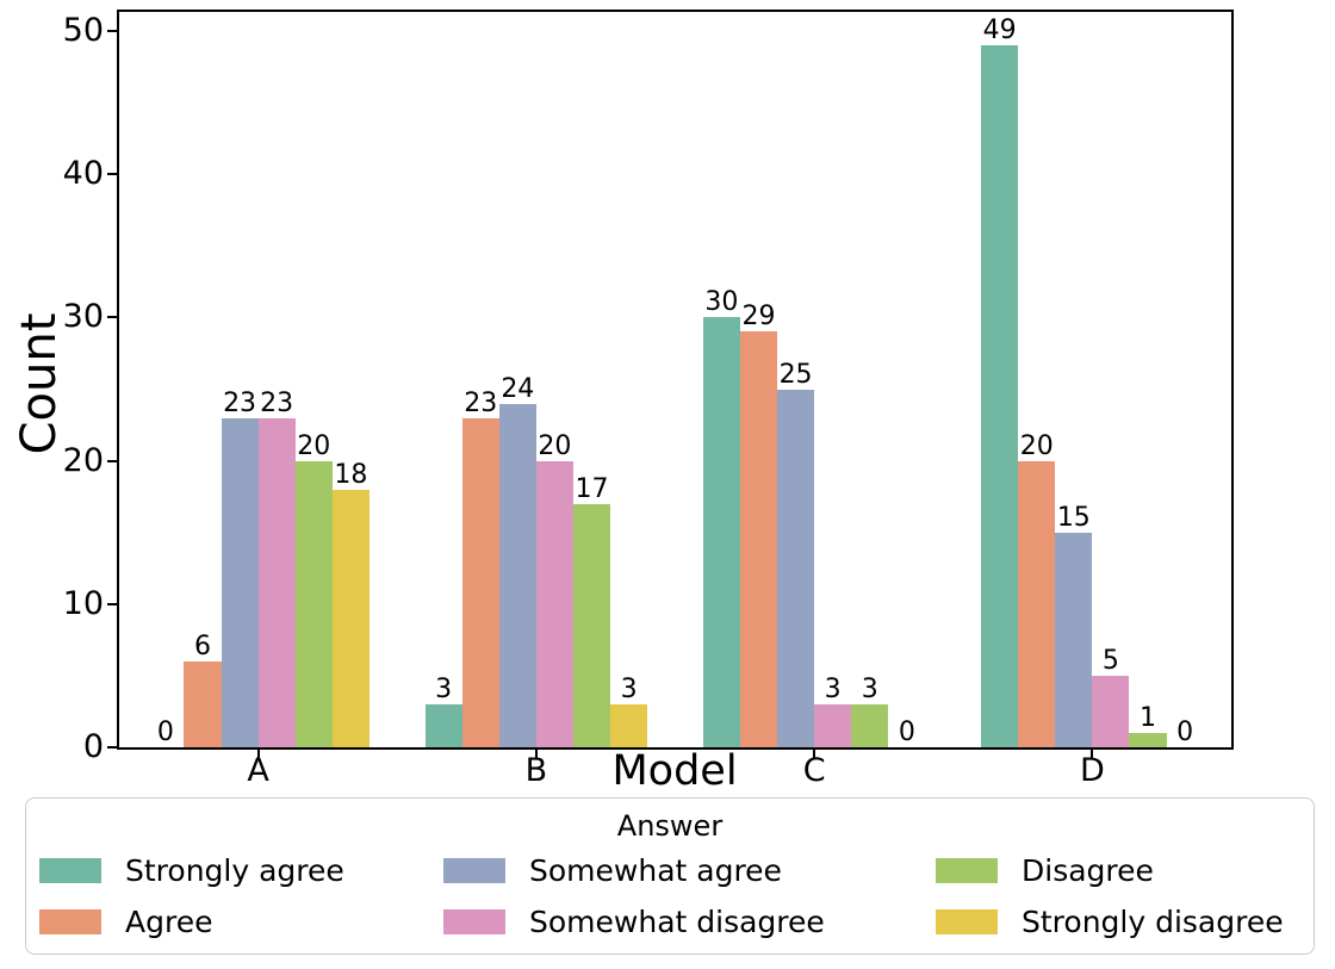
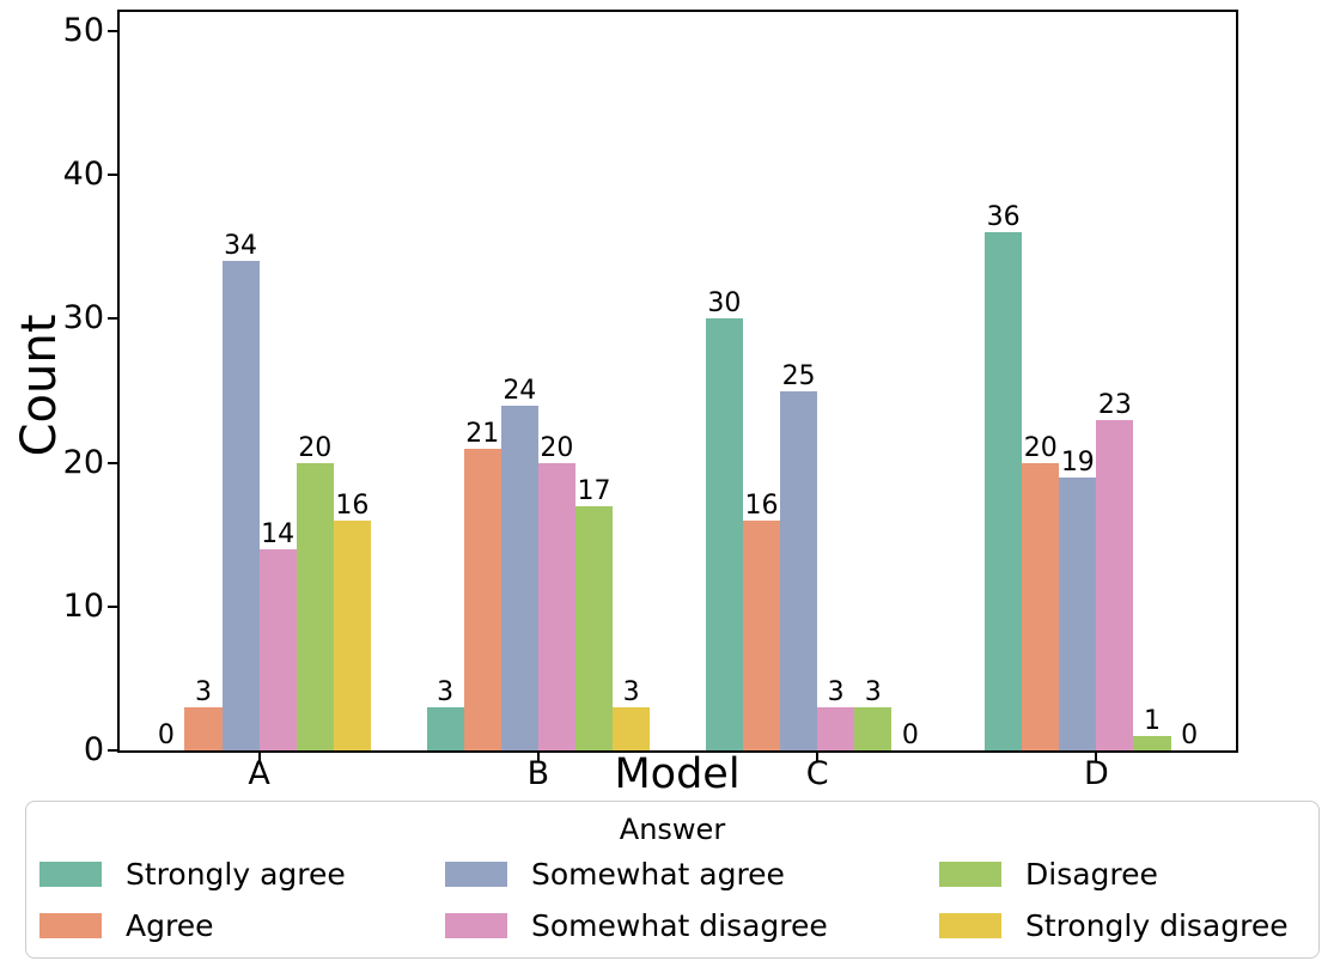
Agree/A: 6 -> 3
Somewhat agree/A: 23 -> 34
Somewhat disagree/A: 23 -> 14
Strongly disagree/A: 18 -> 16
Agree/B: 23 -> 21
Agree/C: 29 -> 16
Strongly agree/D: 49 -> 36
Somewhat agree/D: 15 -> 19
Somewhat disagree/D: 5 -> 23
